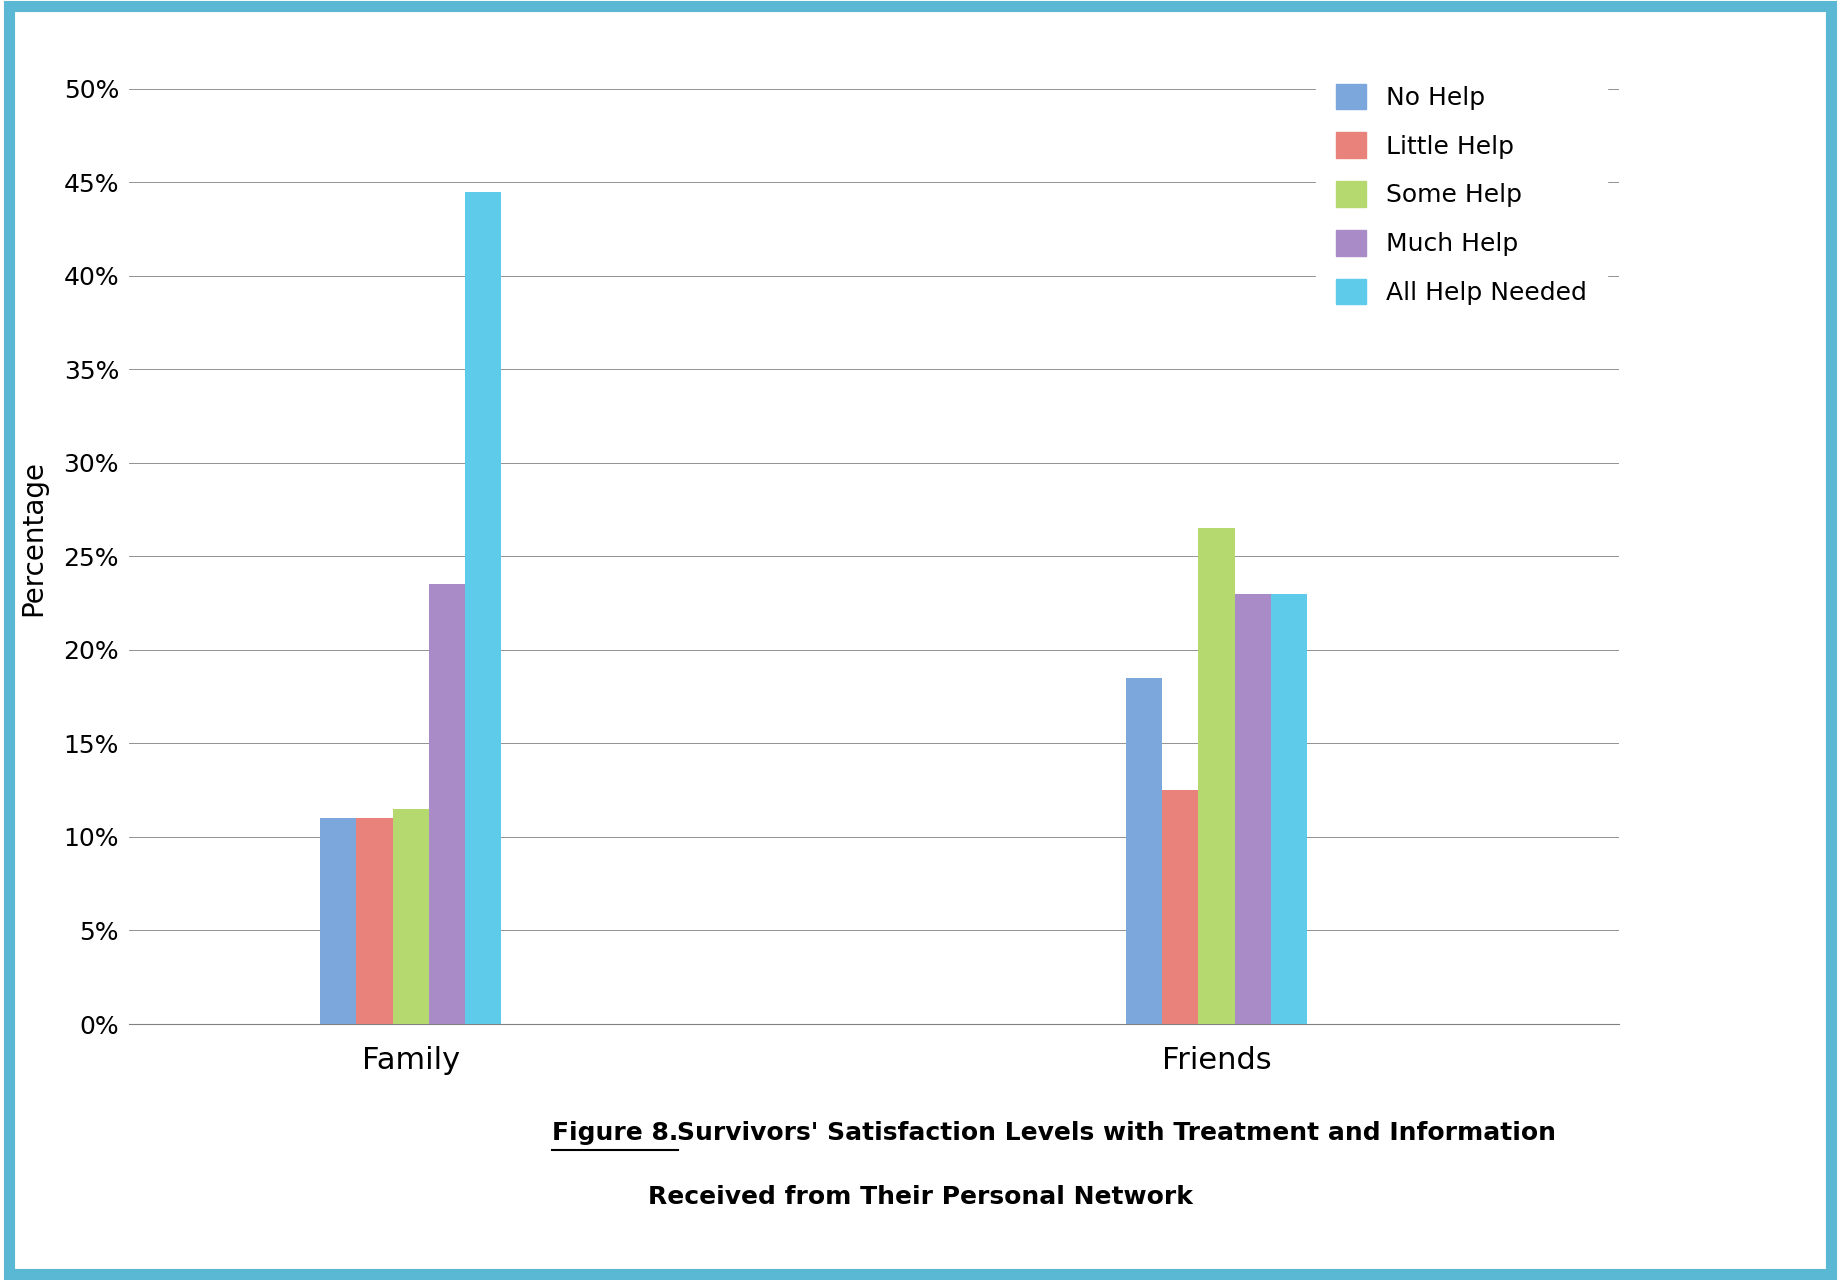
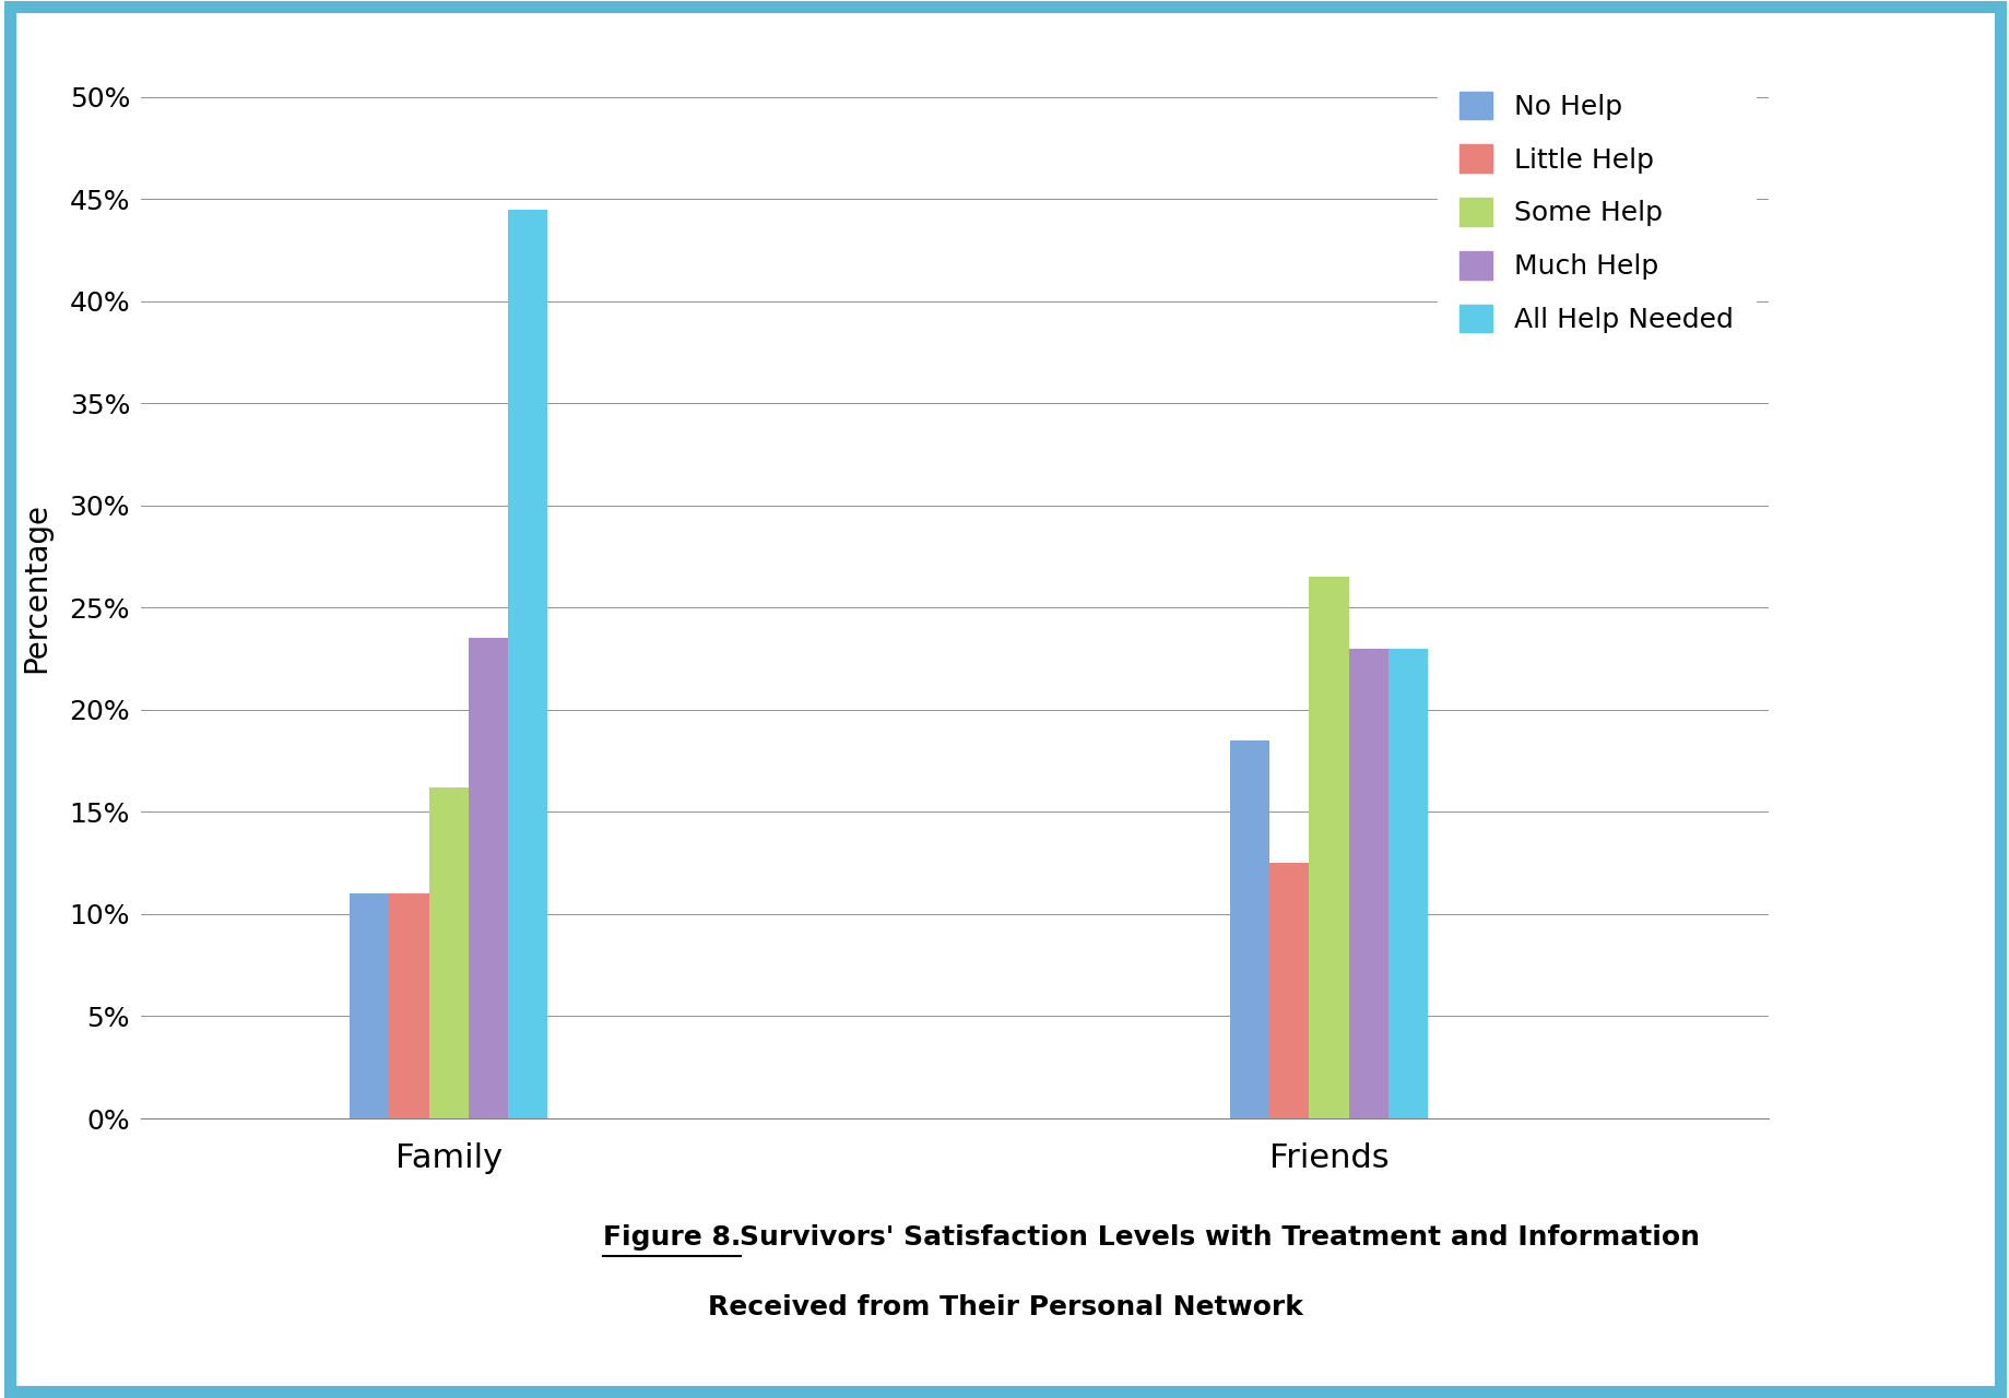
Some Help/Family: 11.5% -> 16.2%
